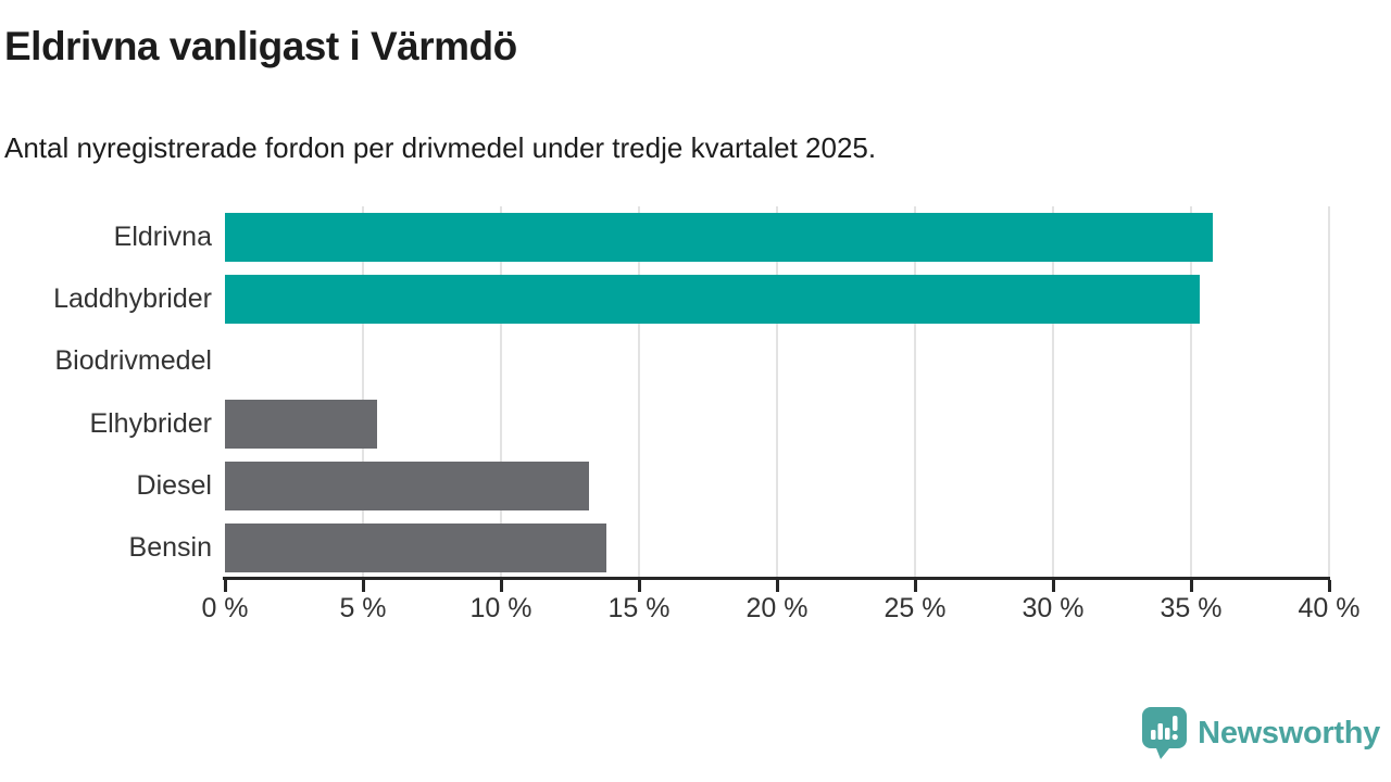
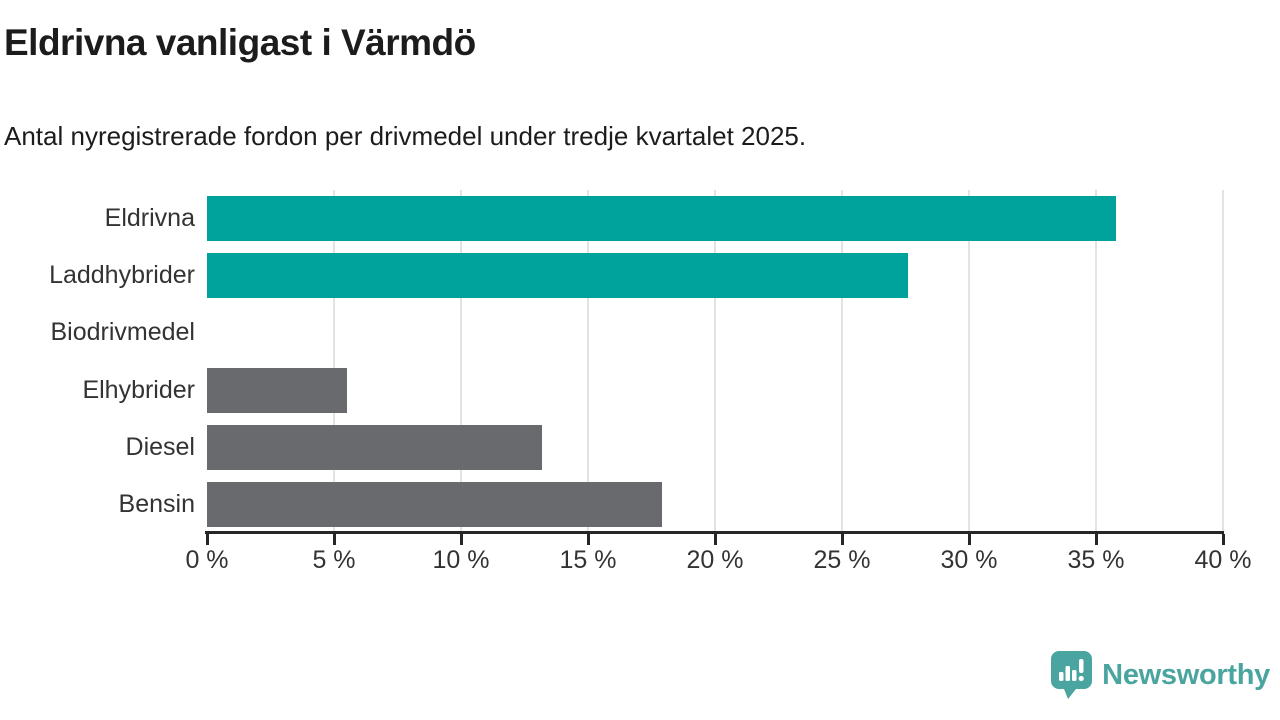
Laddhybrider: 35.3% -> 27.6%
Bensin: 13.8% -> 17.9%
